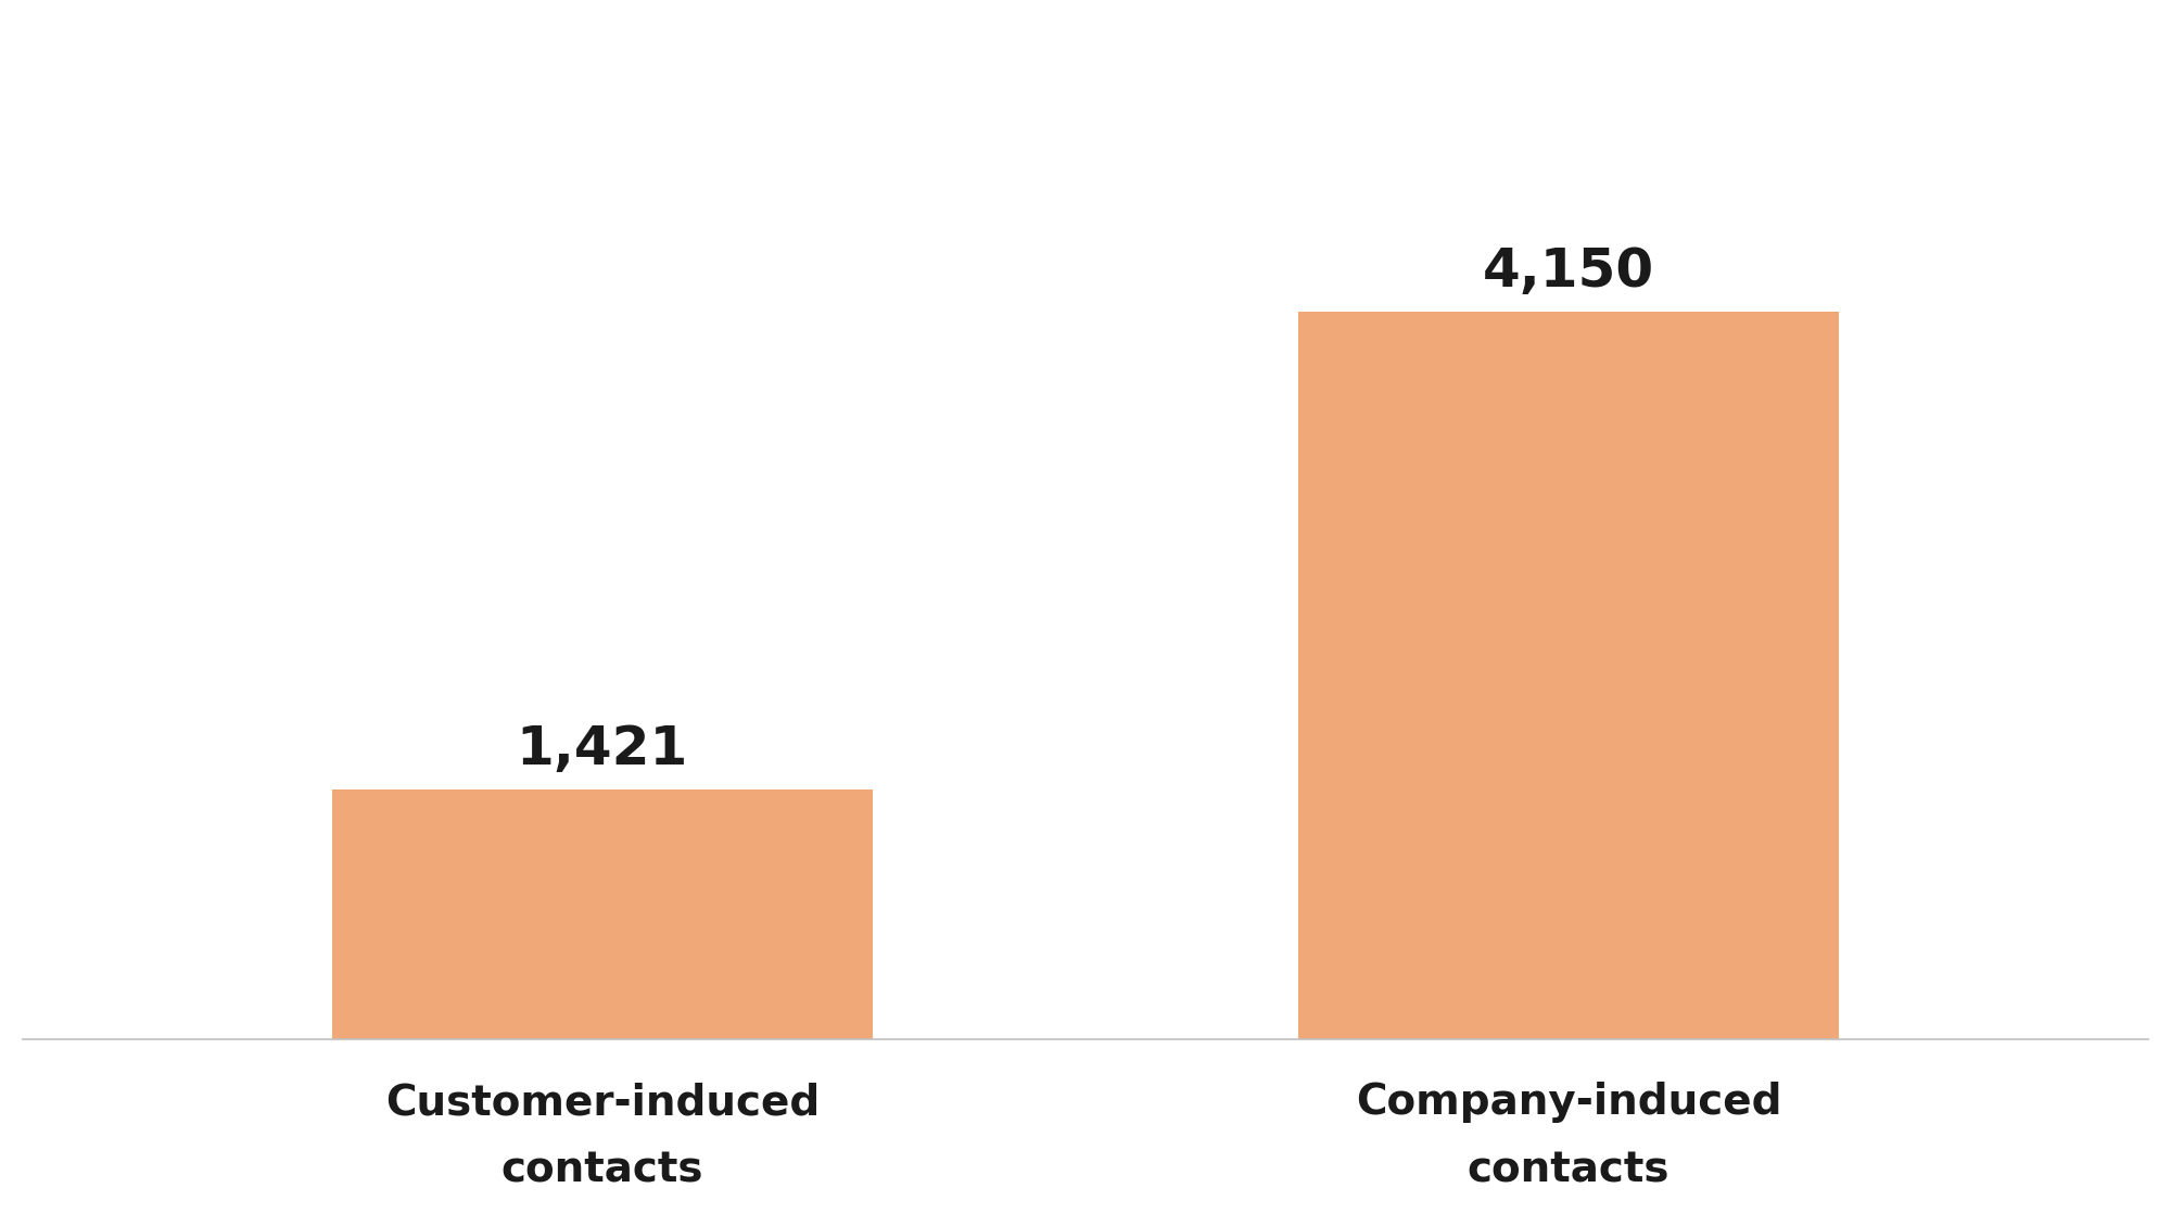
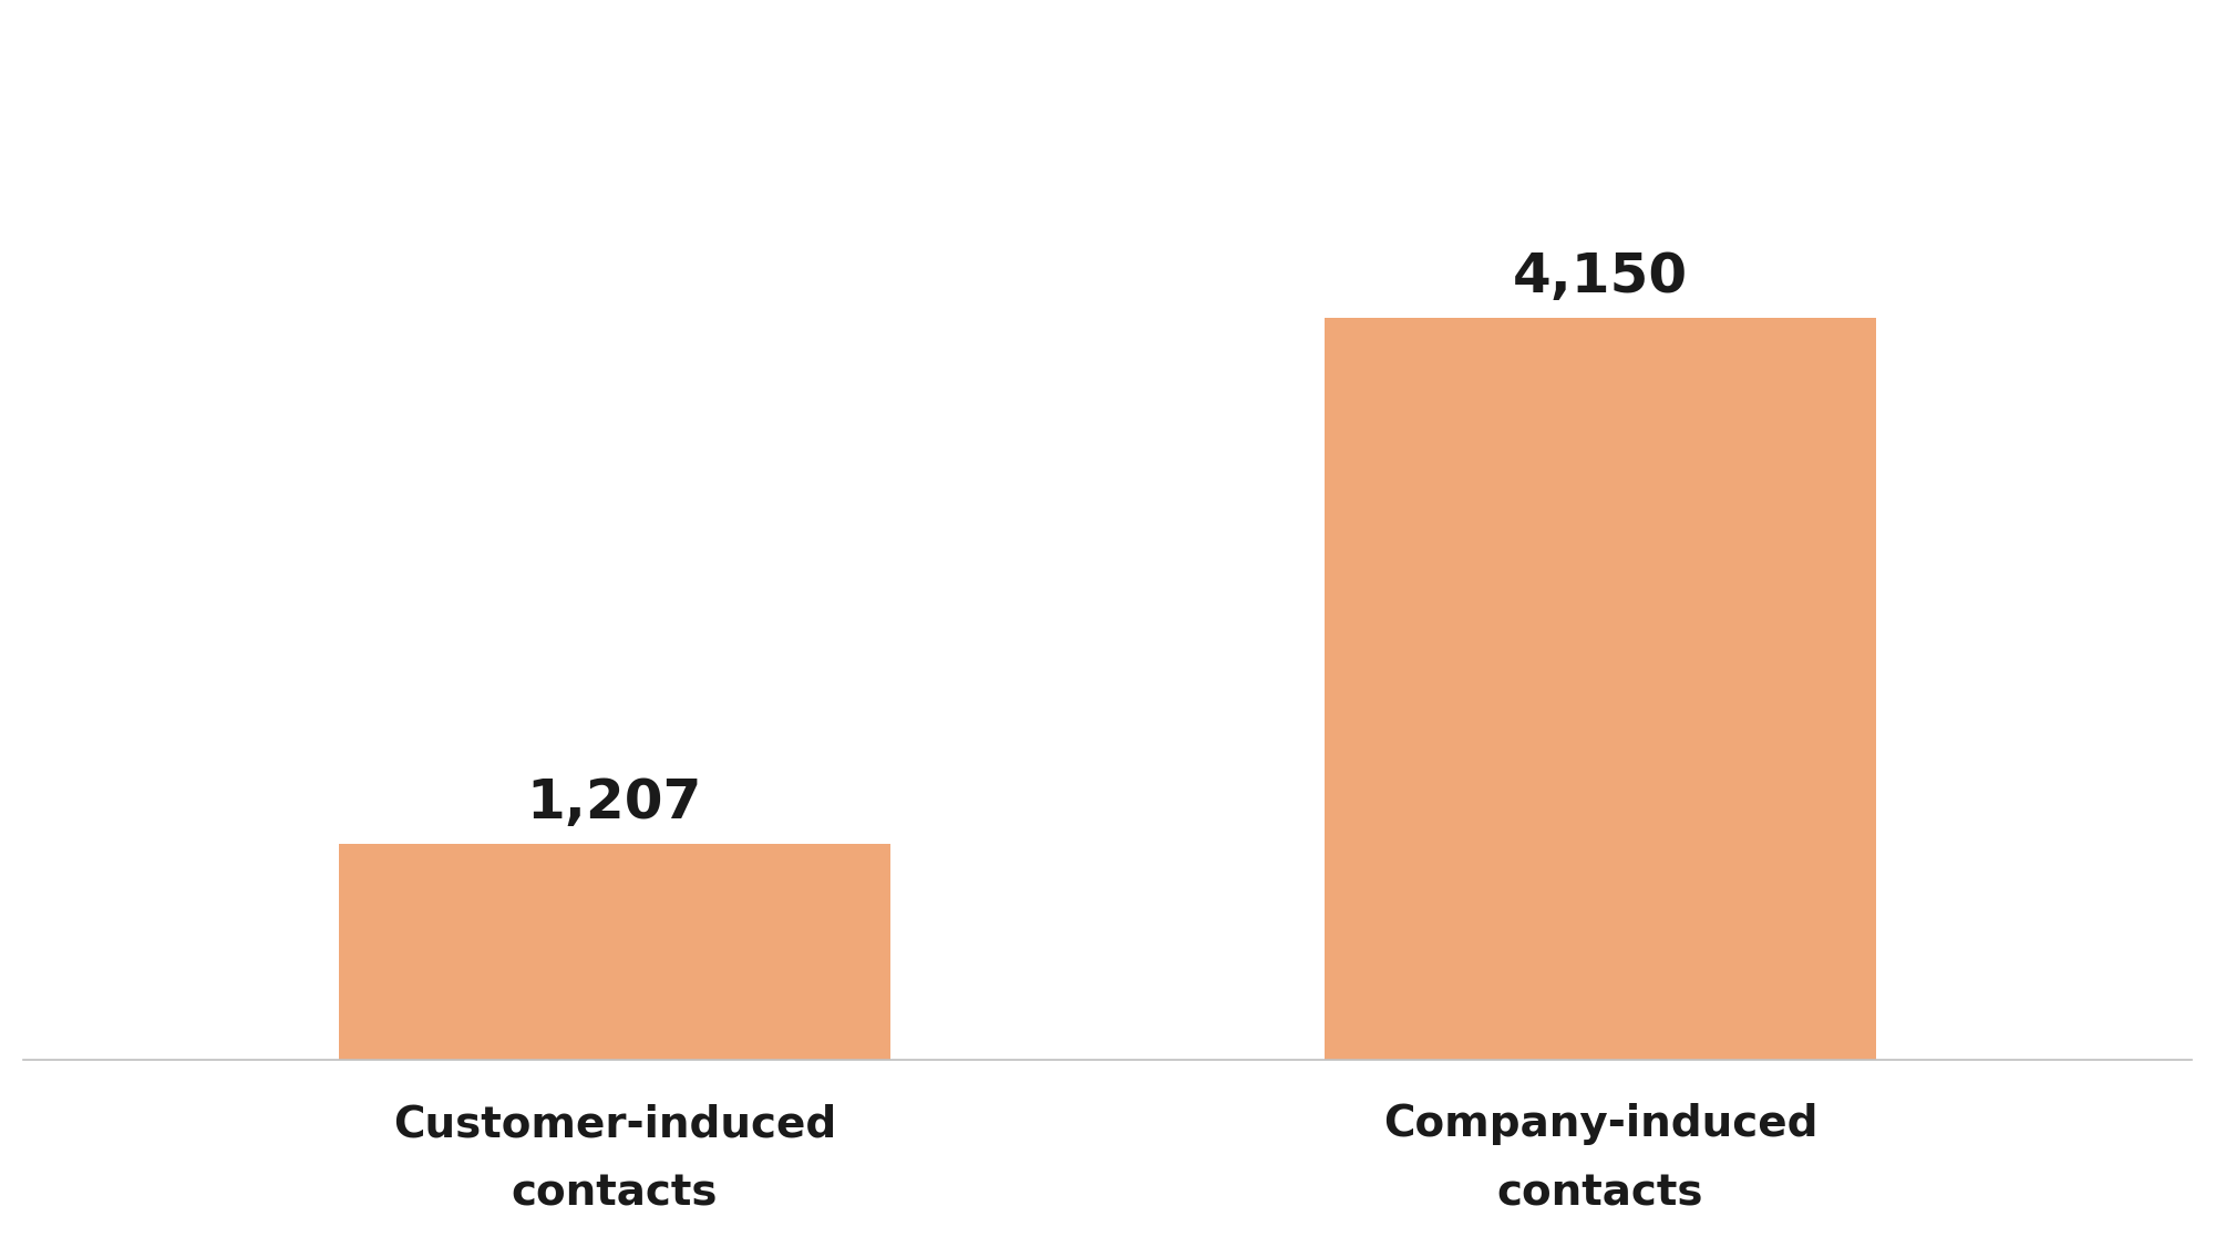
Customer-induced contacts: 1,421 -> 1,207
